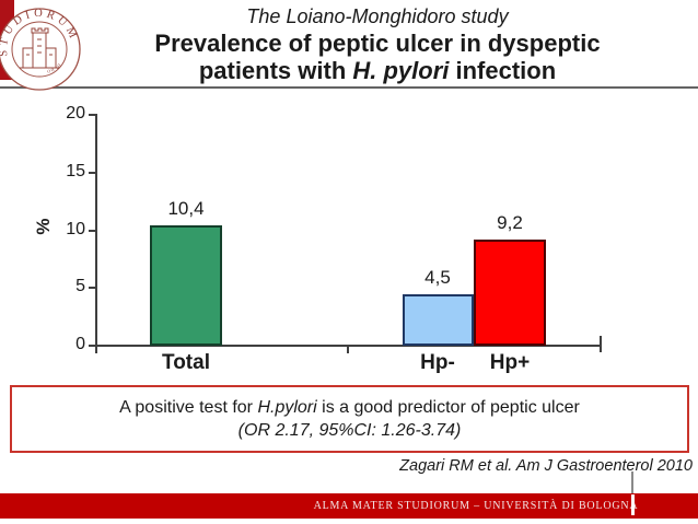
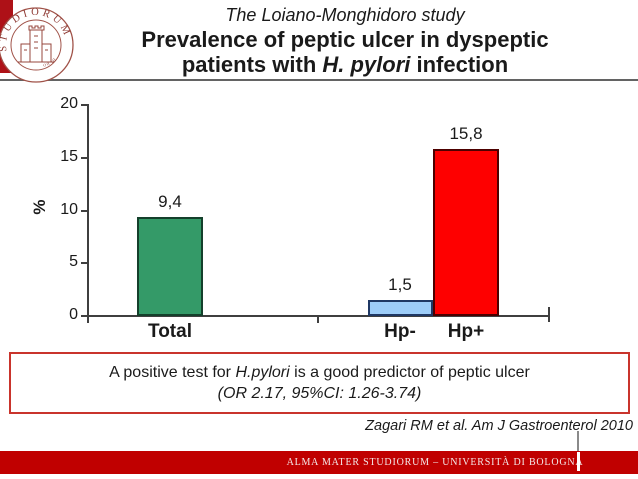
Total: 10,4 -> 9,4
Hp-: 4,5 -> 1,5
Hp+: 9,2 -> 15,8
